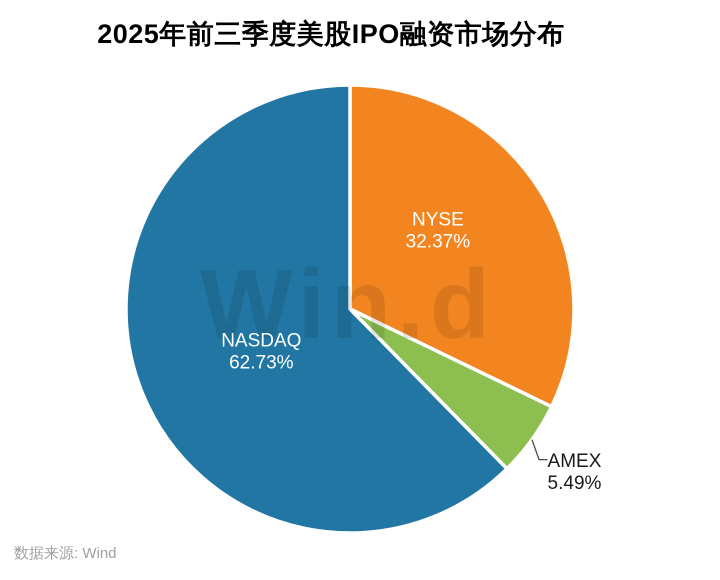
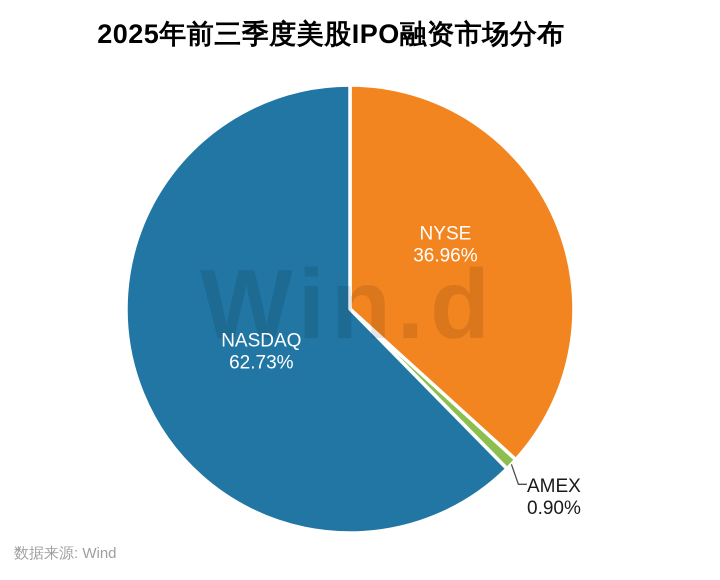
NYSE: 32.37% -> 36.96%
AMEX: 5.49% -> 0.90%
